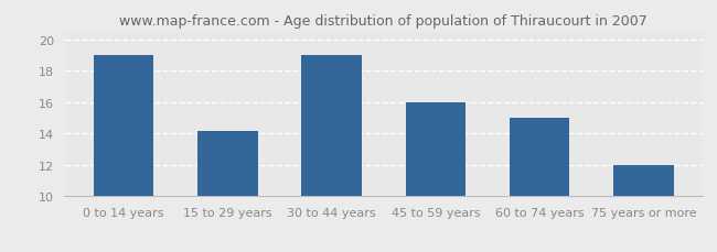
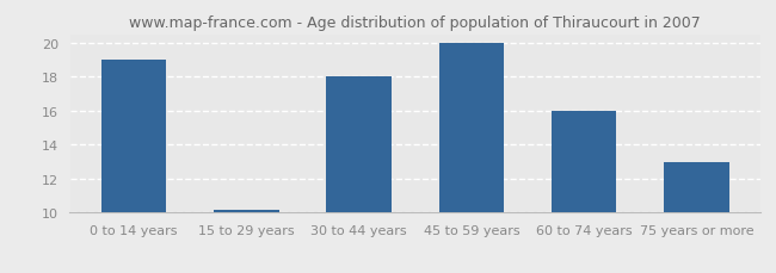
15 to 29 years: 14.2 -> 10.2
30 to 44 years: 19.0 -> 18.0
45 to 59 years: 16.0 -> 20.0
60 to 74 years: 15.0 -> 16.0
75 years or more: 12.0 -> 13.0
